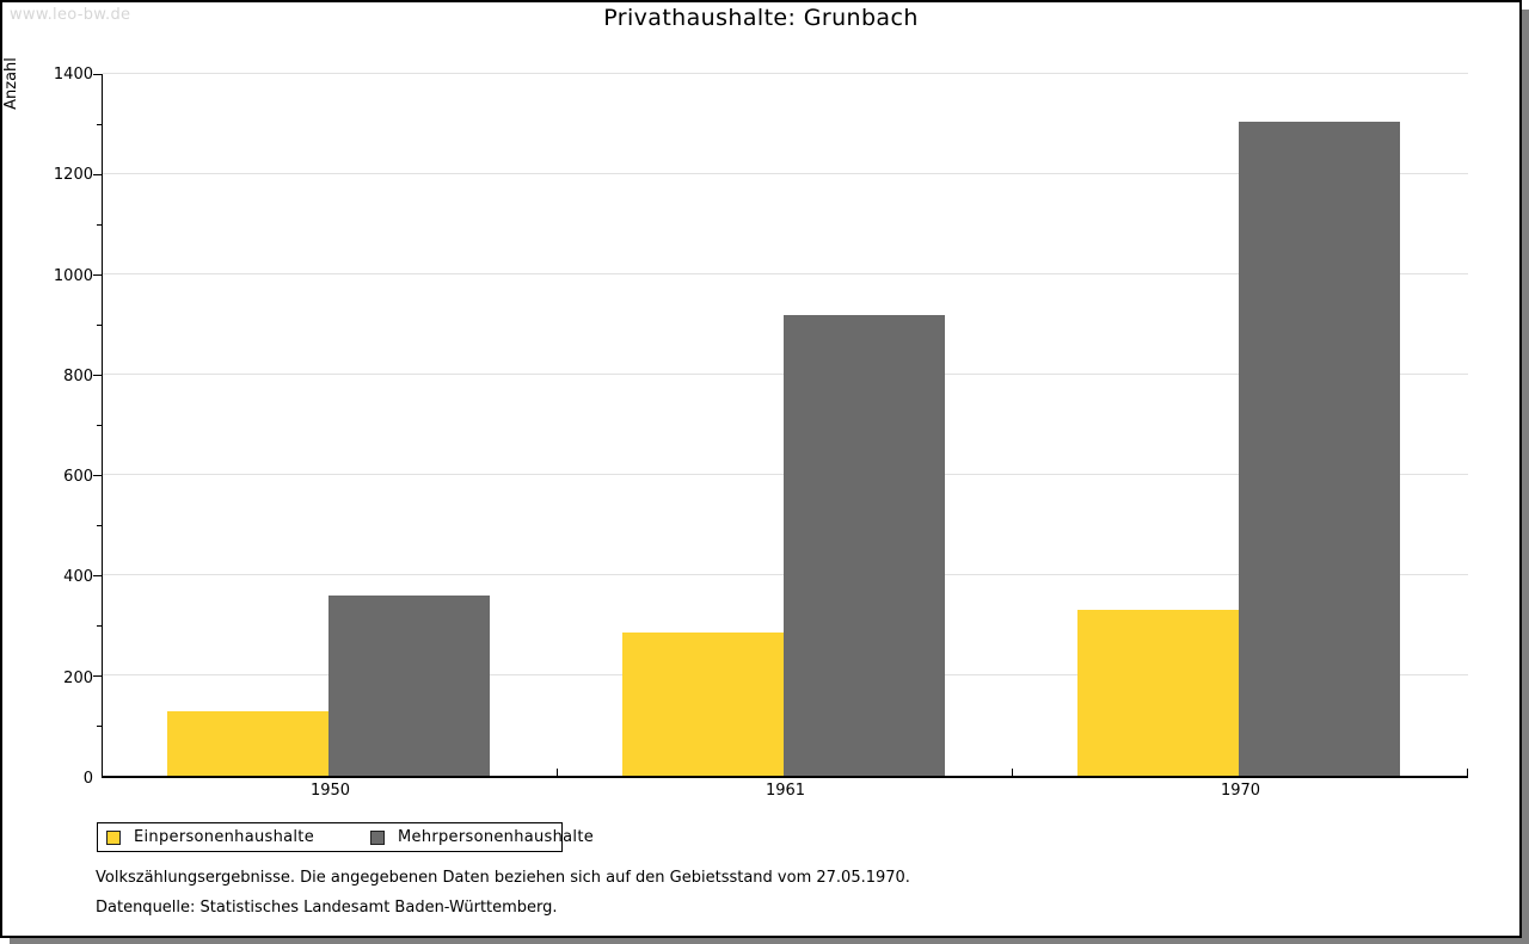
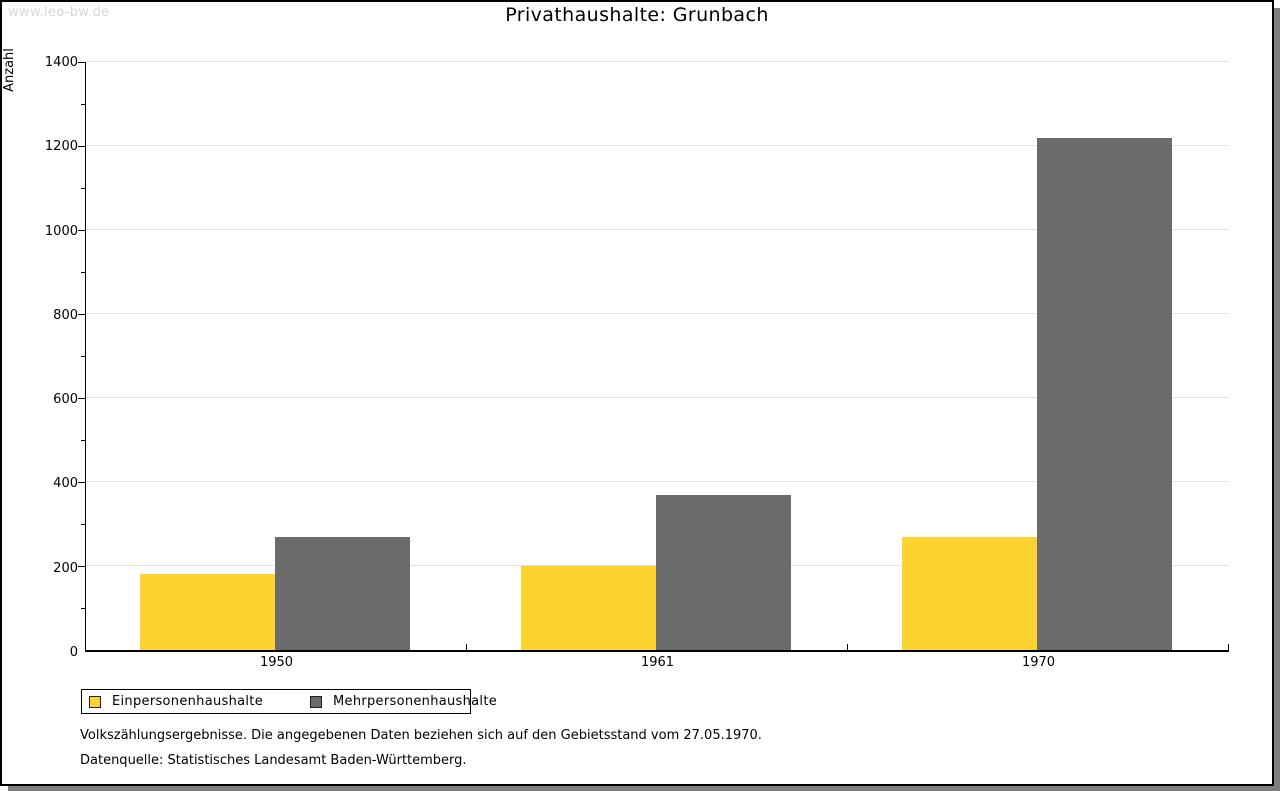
Einpersonenhaushalte/1950: 130 -> 180
Mehrpersonenhaushalte/1950: 360 -> 270
Einpersonenhaushalte/1961: 290 -> 200
Mehrpersonenhaushalte/1961: 920 -> 370
Einpersonenhaushalte/1970: 330 -> 270
Mehrpersonenhaushalte/1970: 1300 -> 1220
